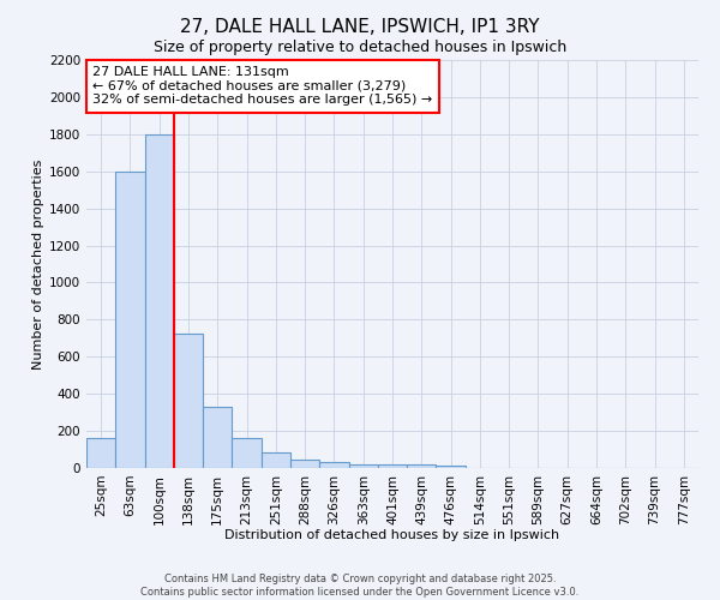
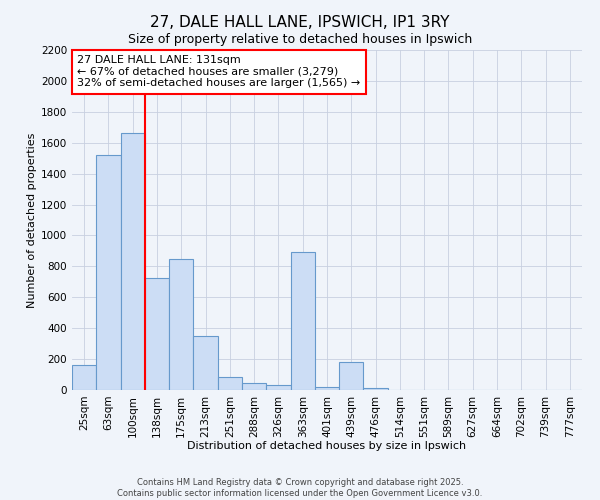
63sqm: 1600 -> 1520
100sqm: 1800 -> 1660
175sqm: 330 -> 850
213sqm: 160 -> 350
363sqm: 20 -> 890
439sqm: 20 -> 180
